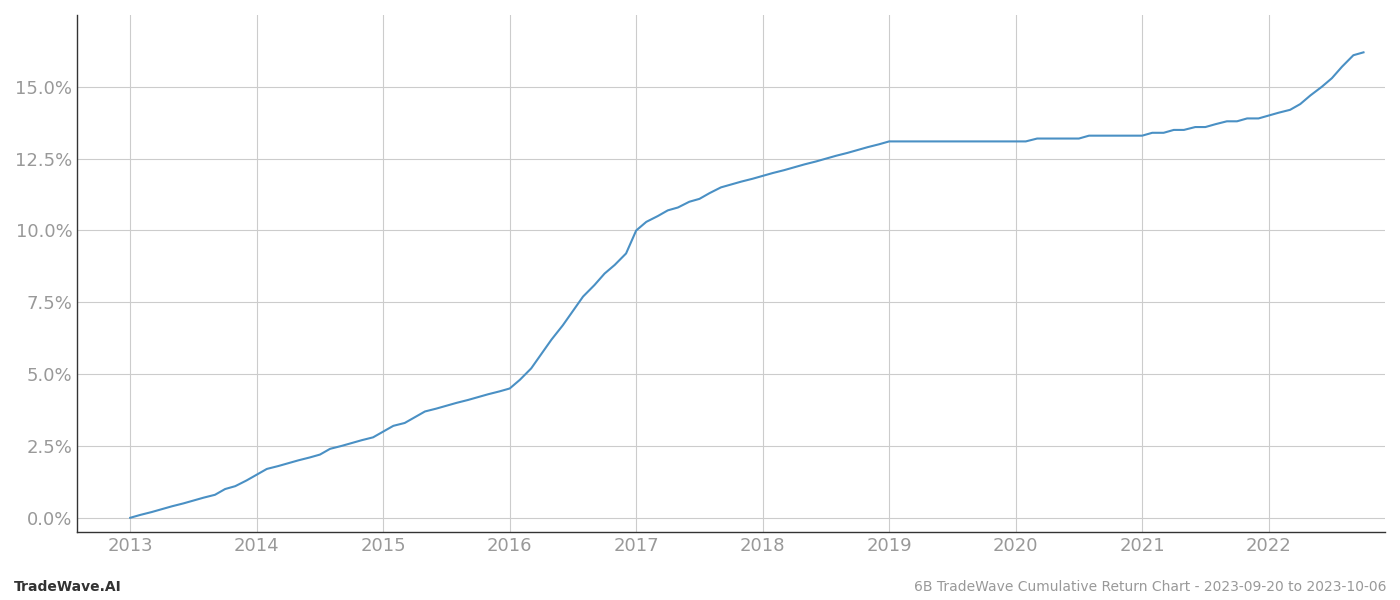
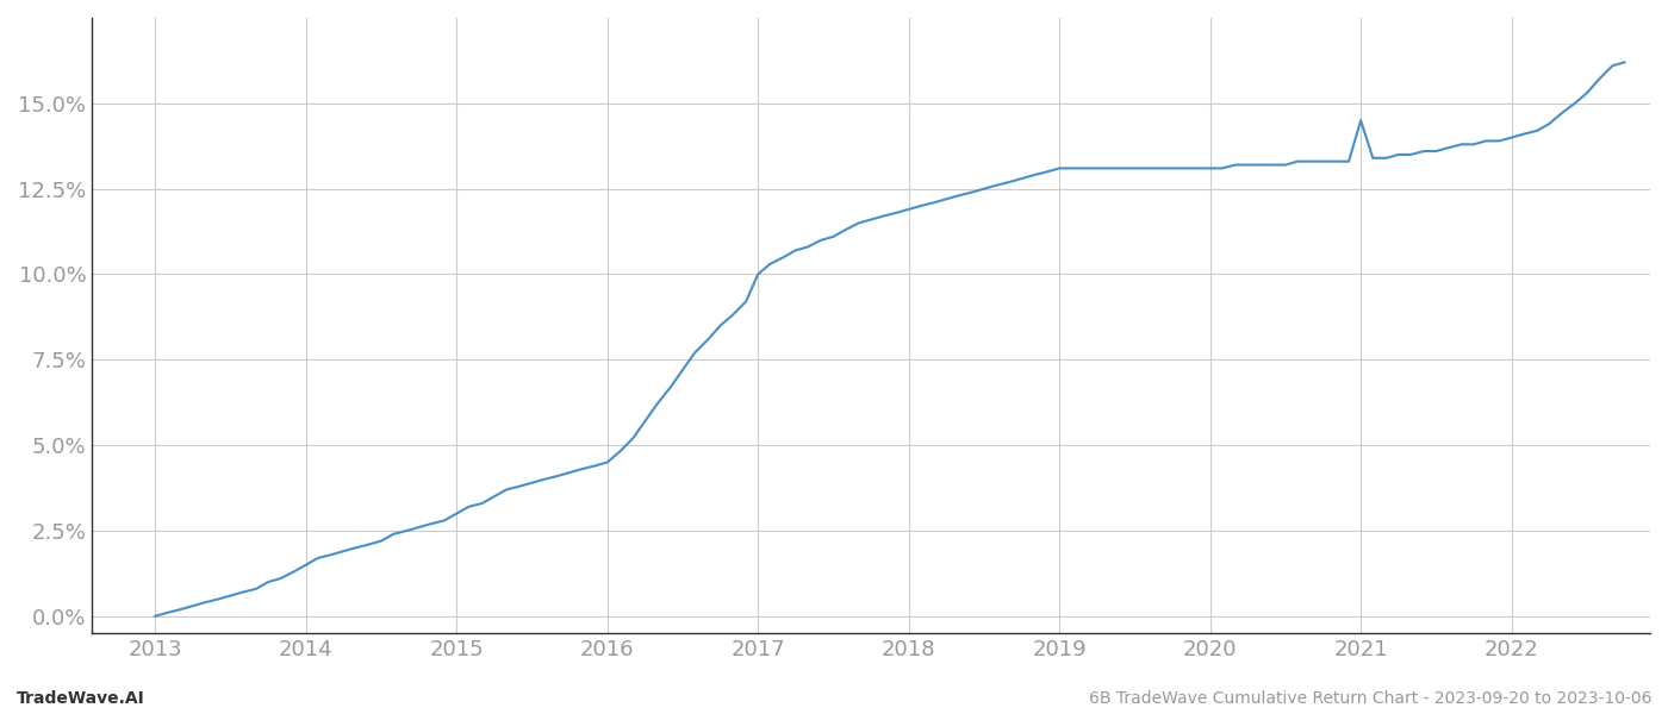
2021: 13.3% -> 14.5%
